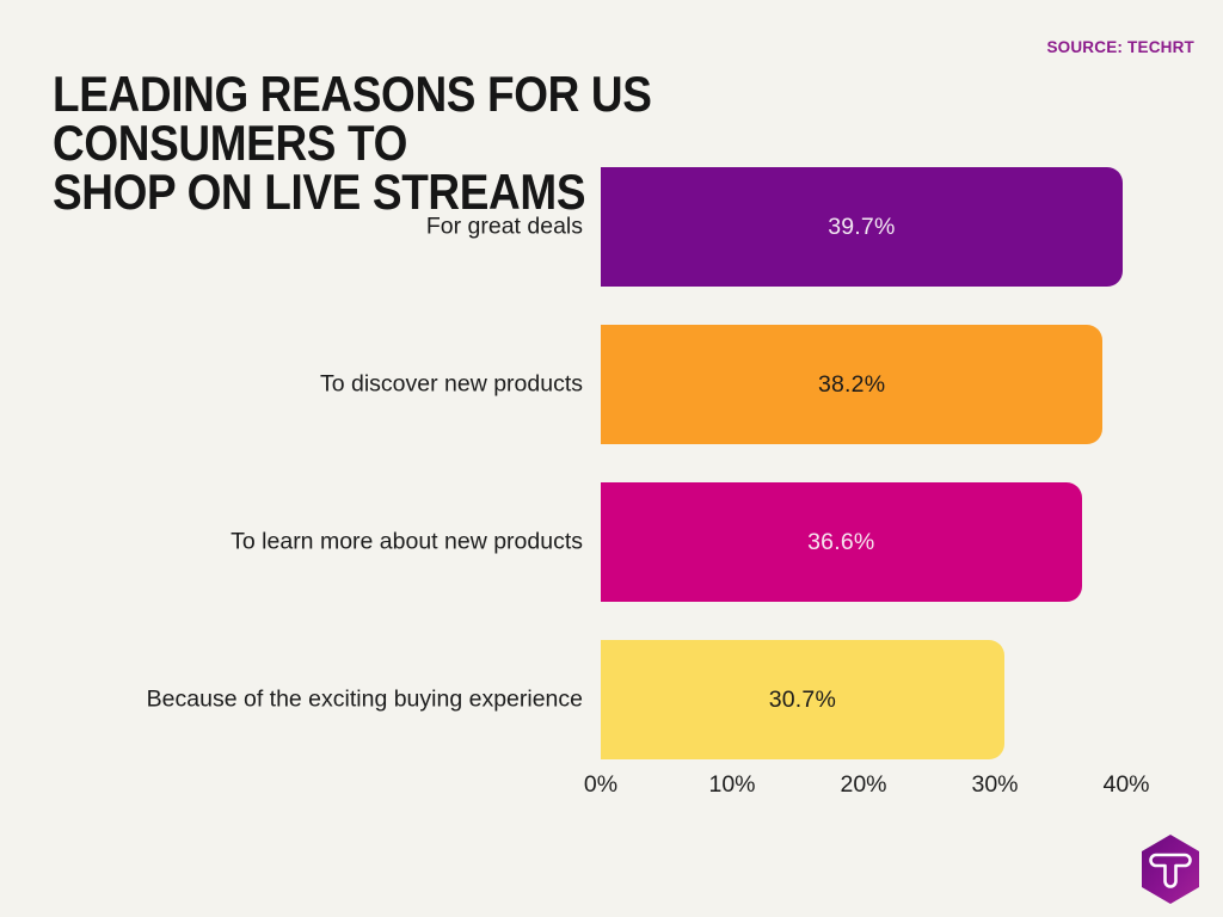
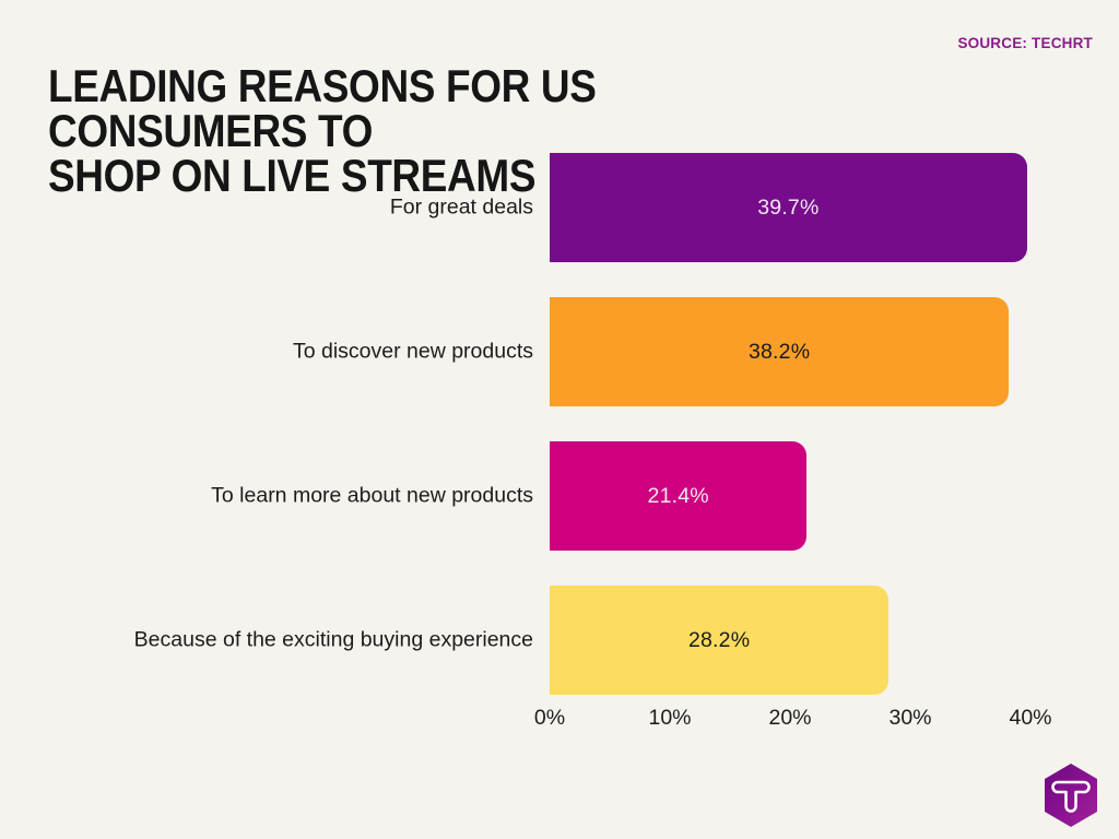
To learn more about new products: 36.6% -> 21.4%
Because of the exciting buying experience: 30.7% -> 28.2%
